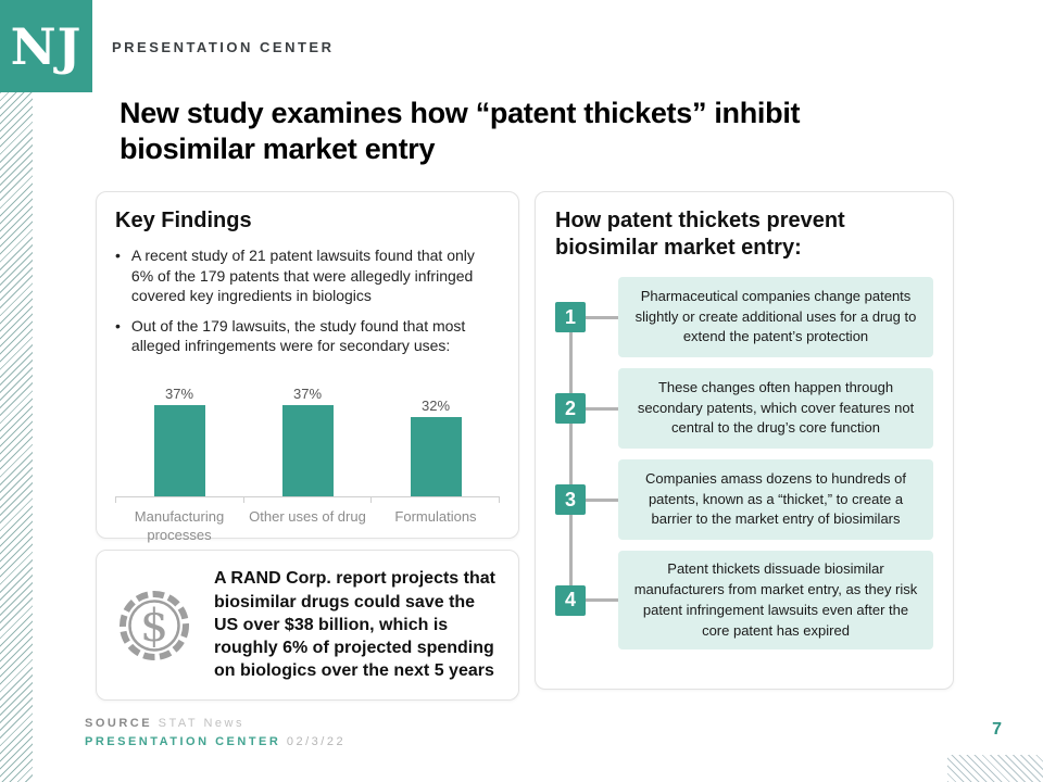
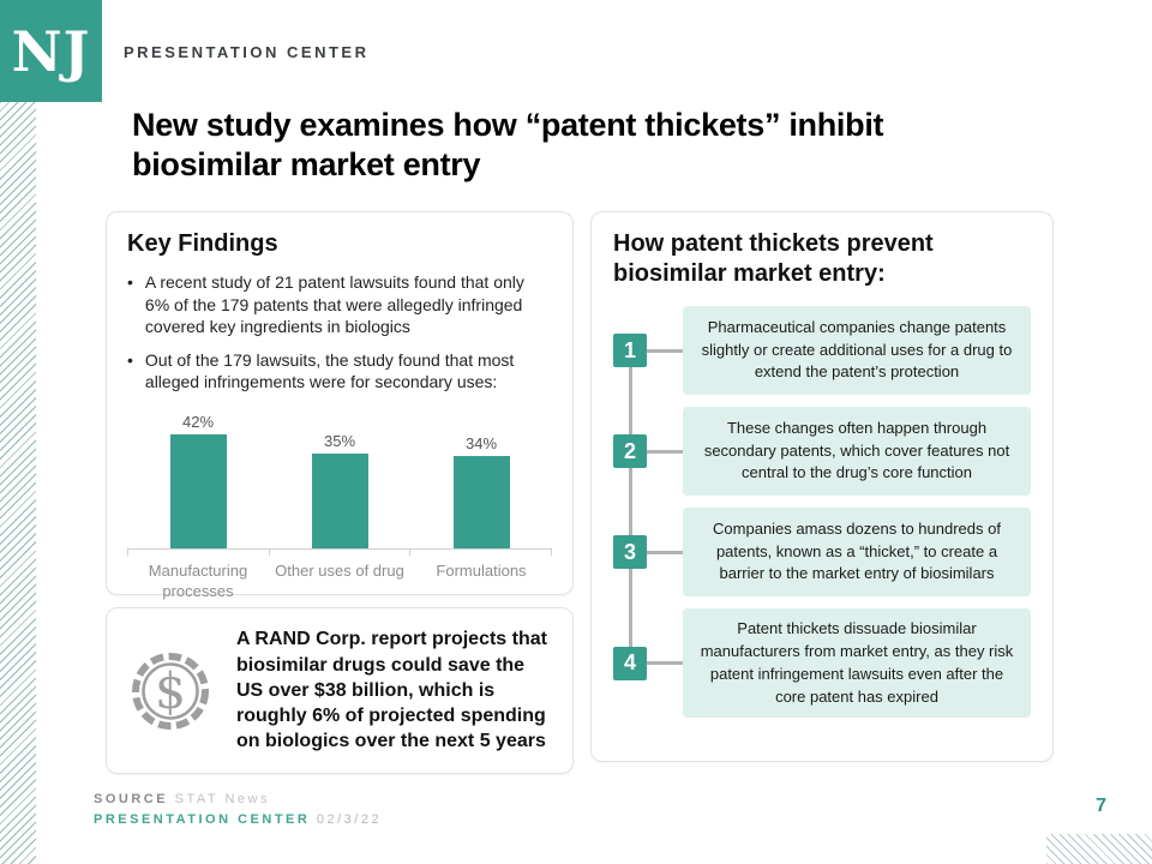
Manufacturing processes: 37% -> 42%
Other uses of drug: 37% -> 35%
Formulations: 32% -> 34%
